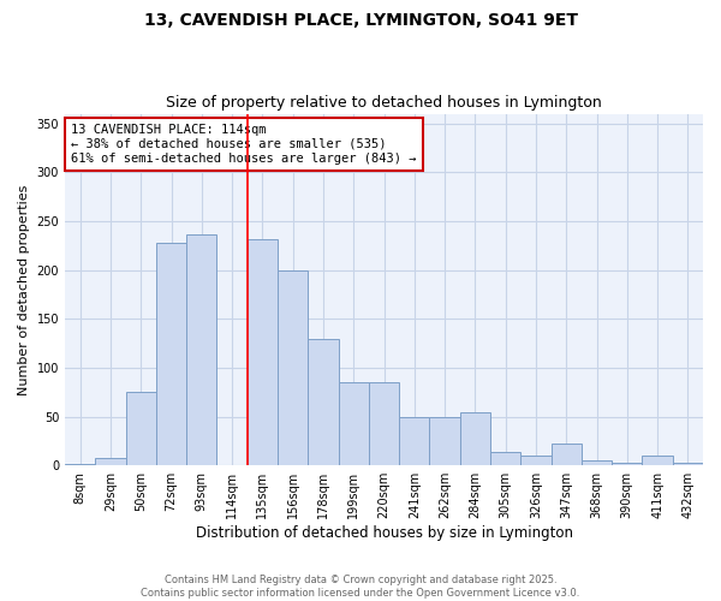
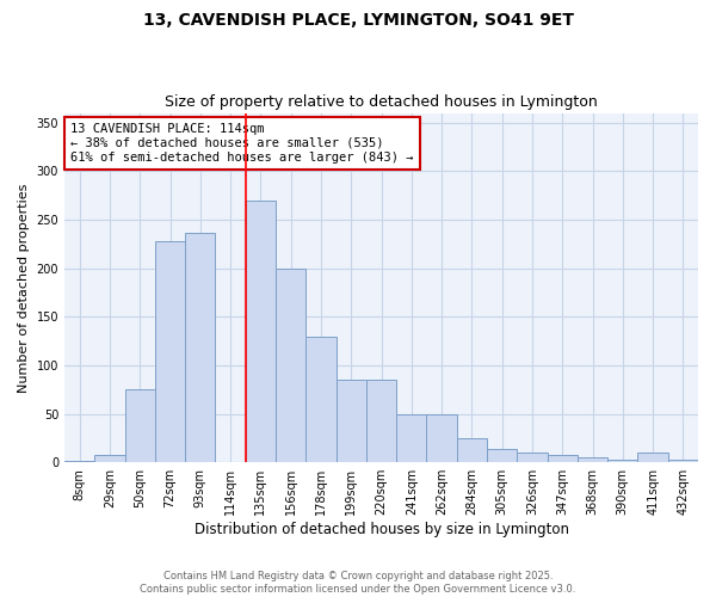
135sqm: 232 -> 270
284sqm: 54 -> 25
347sqm: 22 -> 8
